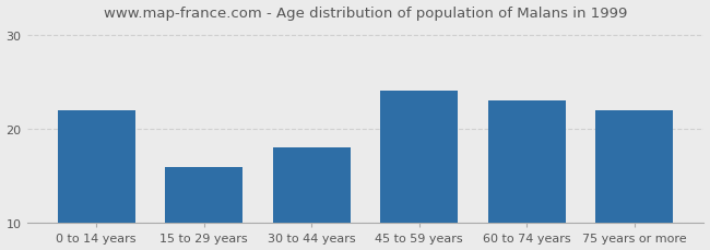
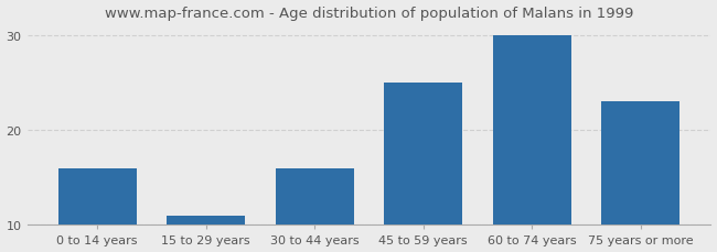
0 to 14 years: 22 -> 16
15 to 29 years: 16 -> 11
30 to 44 years: 18 -> 16
45 to 59 years: 24 -> 25
60 to 74 years: 23 -> 30
75 years or more: 22 -> 23
